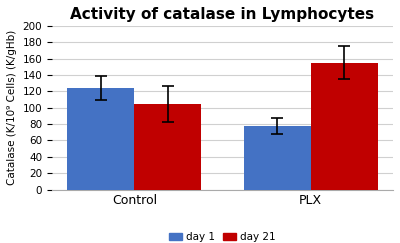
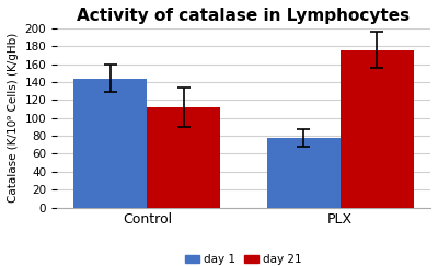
day 1/Control: 124 -> 144
day 21/Control: 104 -> 112
day 21/PLX: 155 -> 176
